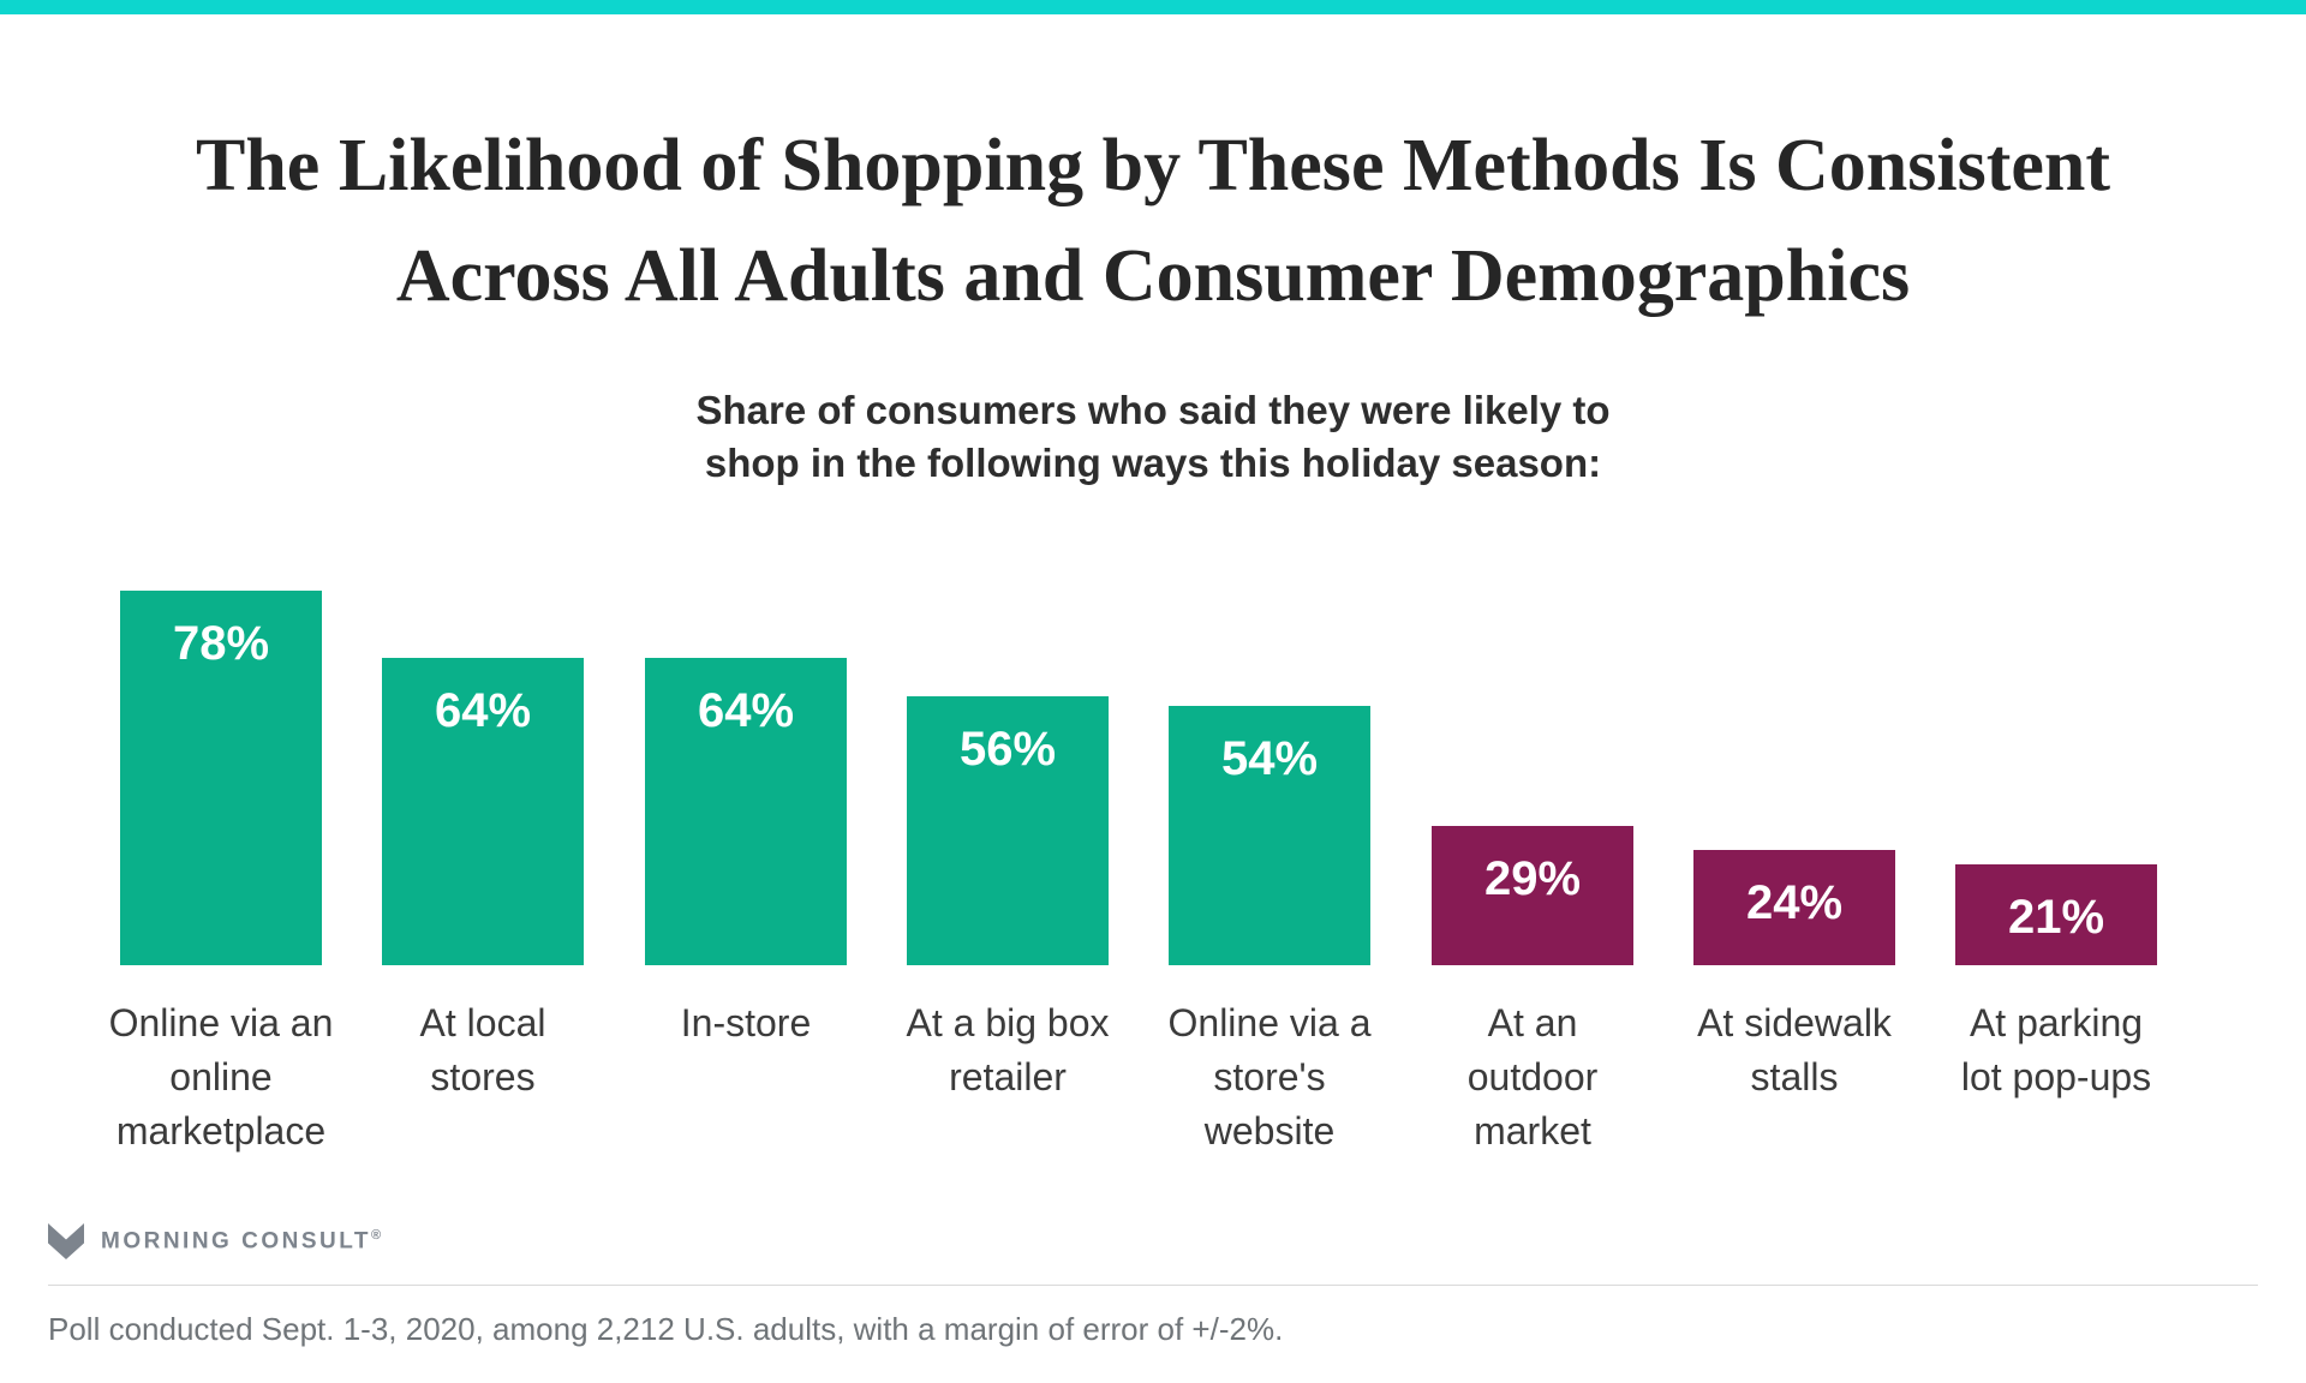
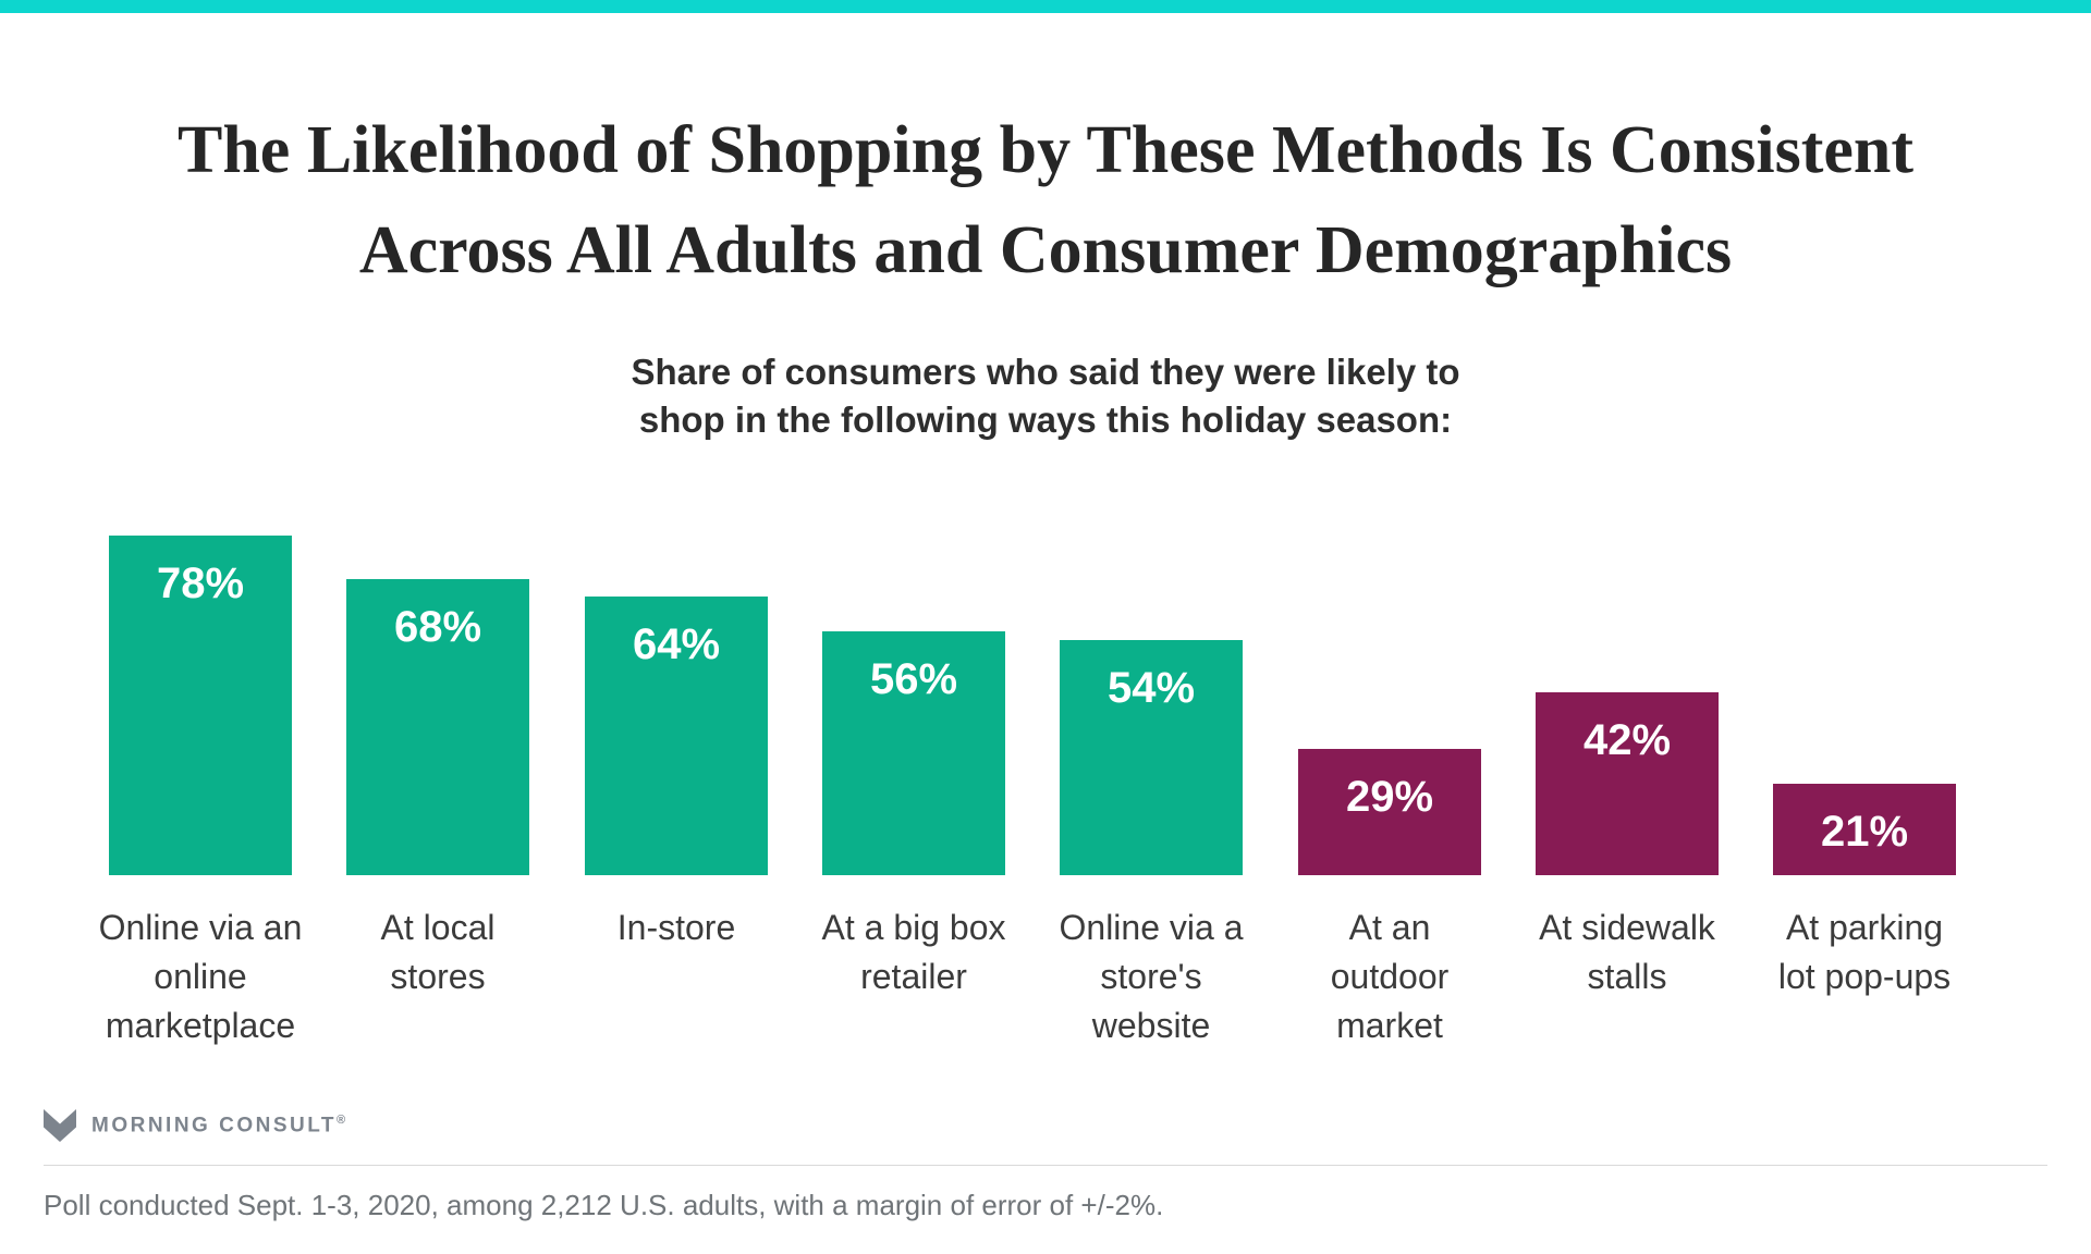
At local stores: 64% -> 68%
At sidewalk stalls: 24% -> 42%
